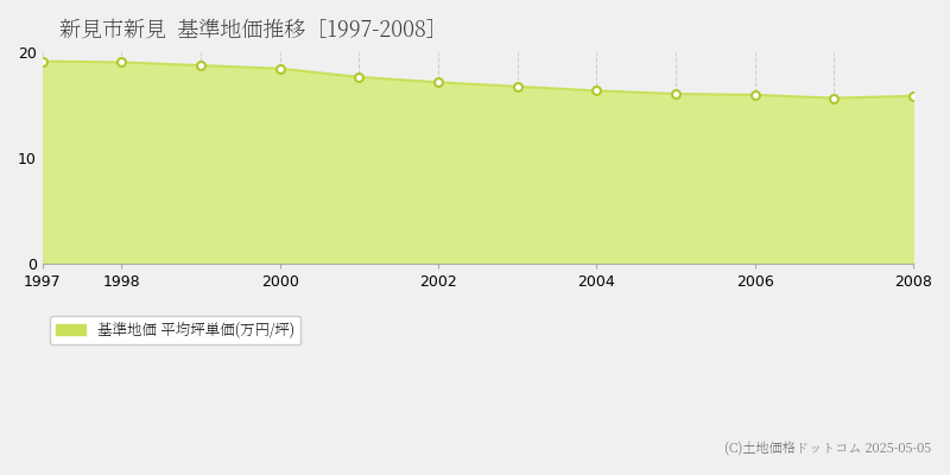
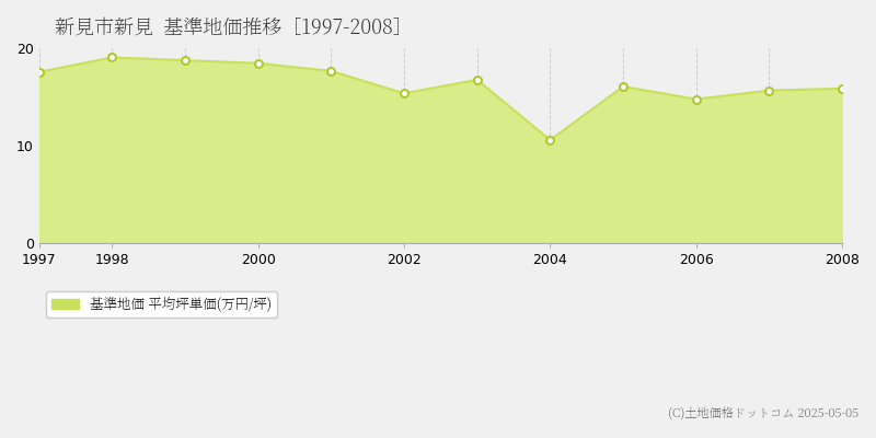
1997: 19.2 -> 17.6
2002: 17.2 -> 15.4
2004: 16.4 -> 10.6
2006: 16.0 -> 14.8
